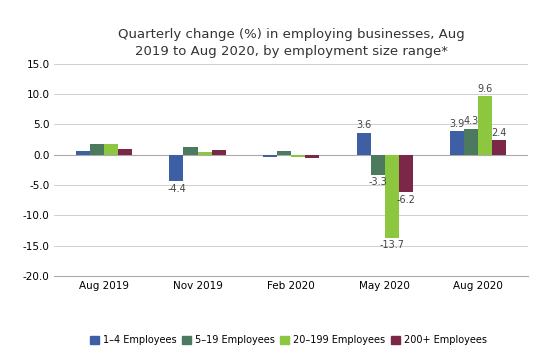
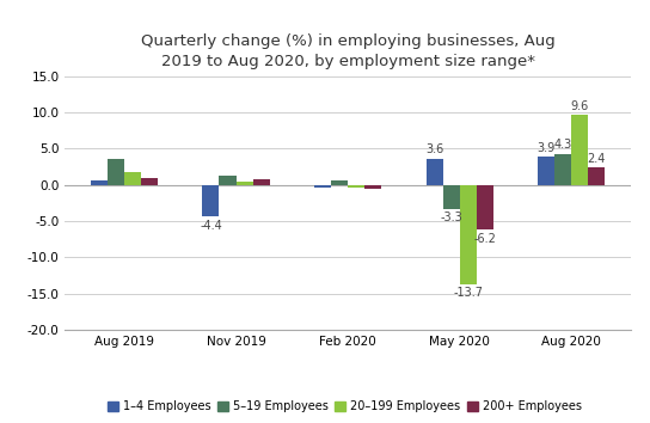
5–19 Employees/Aug 2019: 1.7 -> 3.6
